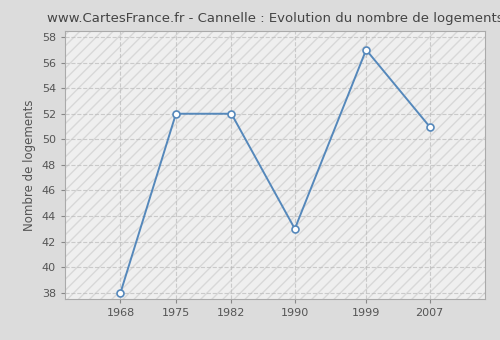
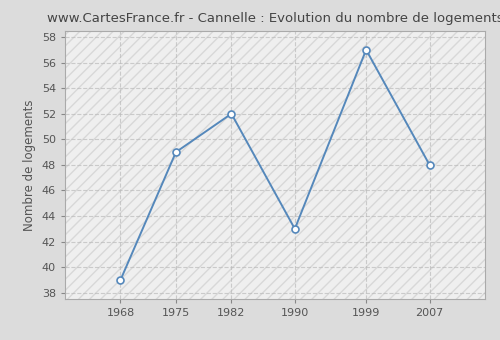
1968: 38 -> 39
1975: 52 -> 49
2007: 51 -> 48
